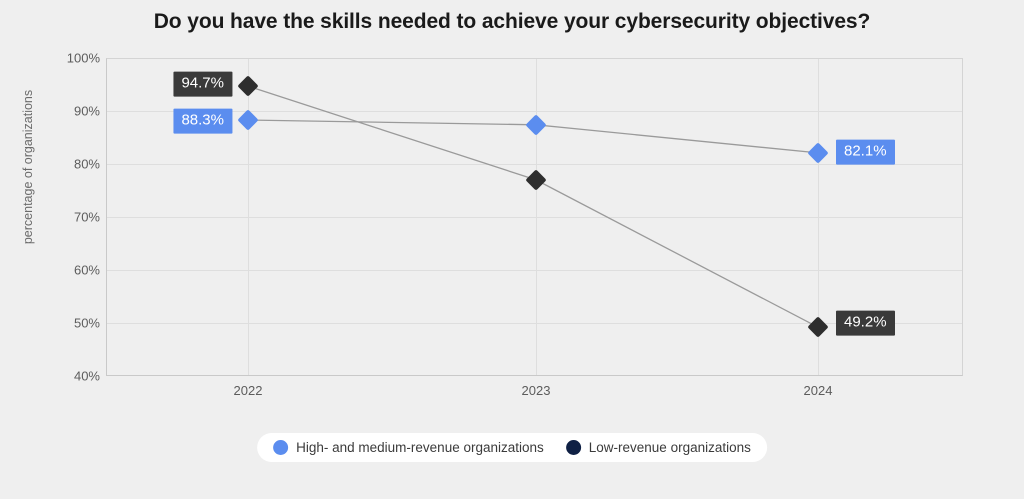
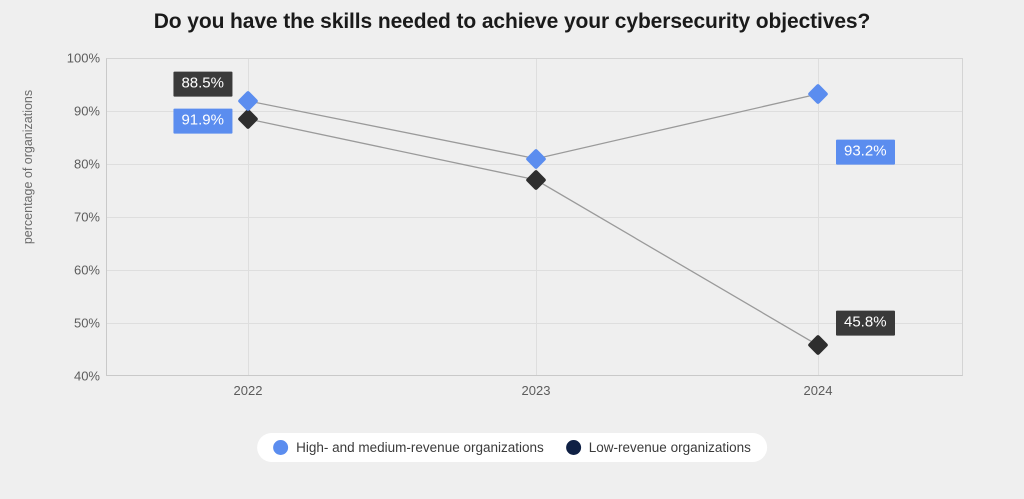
High- and medium-revenue organizations/2022: 88.3% -> 91.9%
Low-revenue organizations/2022: 94.7% -> 88.5%
High- and medium-revenue organizations/2023: 87% -> 81%
High- and medium-revenue organizations/2024: 82.1% -> 93.2%
Low-revenue organizations/2024: 49.2% -> 45.8%
